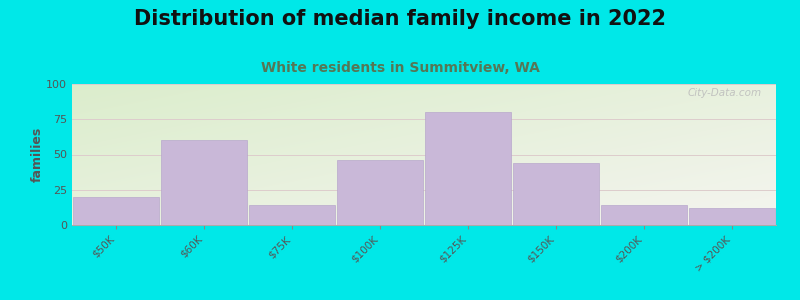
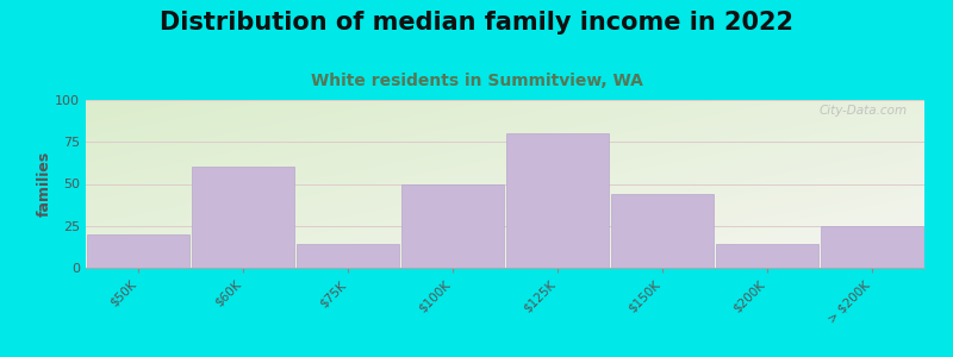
$100K: 46 -> 50
> $200K: 12 -> 25
